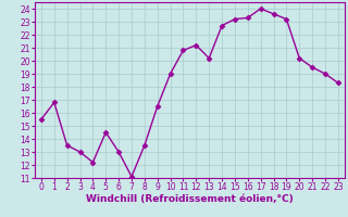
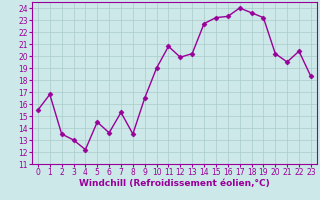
6: 13.0 -> 13.6
7: 11.1 -> 15.3
12: 21.2 -> 19.9
22: 19.0 -> 20.4
